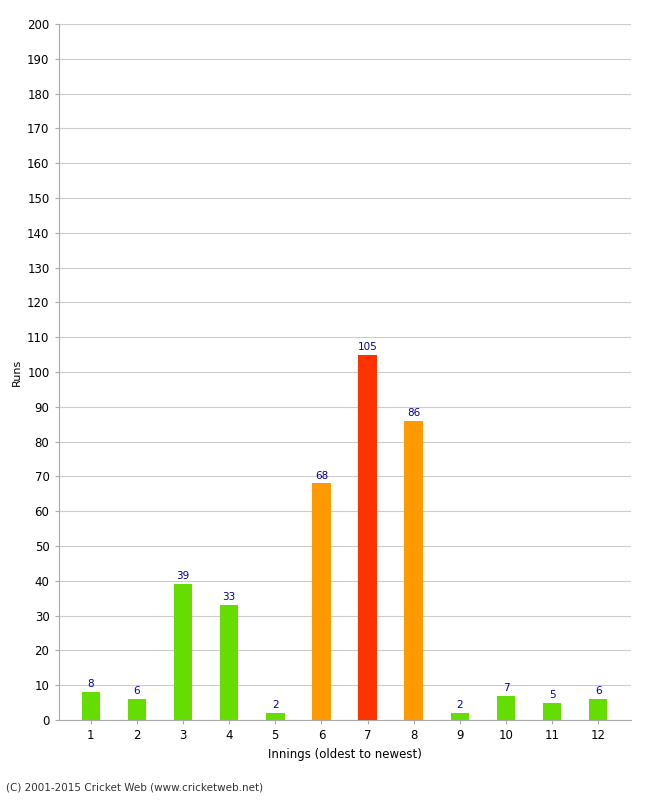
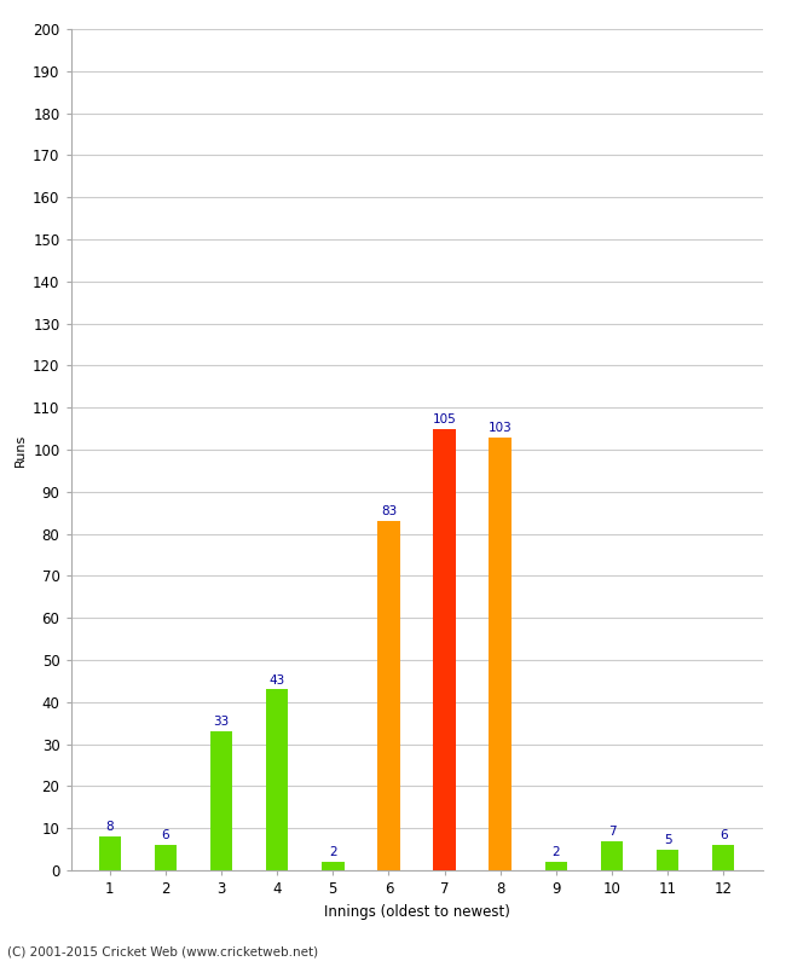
3: 39 -> 33
4: 33 -> 43
6: 68 -> 83
8: 86 -> 103
